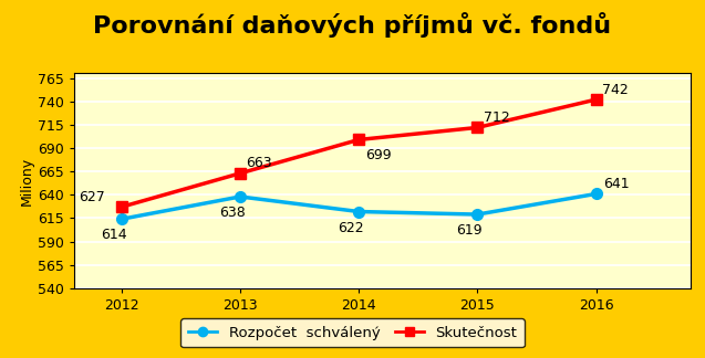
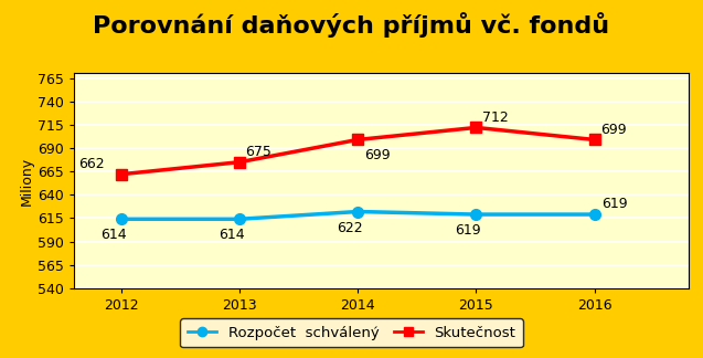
Skutečnost/2012: 627 -> 662
Rozpočet schválený/2013: 638 -> 614
Skutečnost/2013: 663 -> 675
Rozpočet schválený/2016: 641 -> 619
Skutečnost/2016: 742 -> 699
